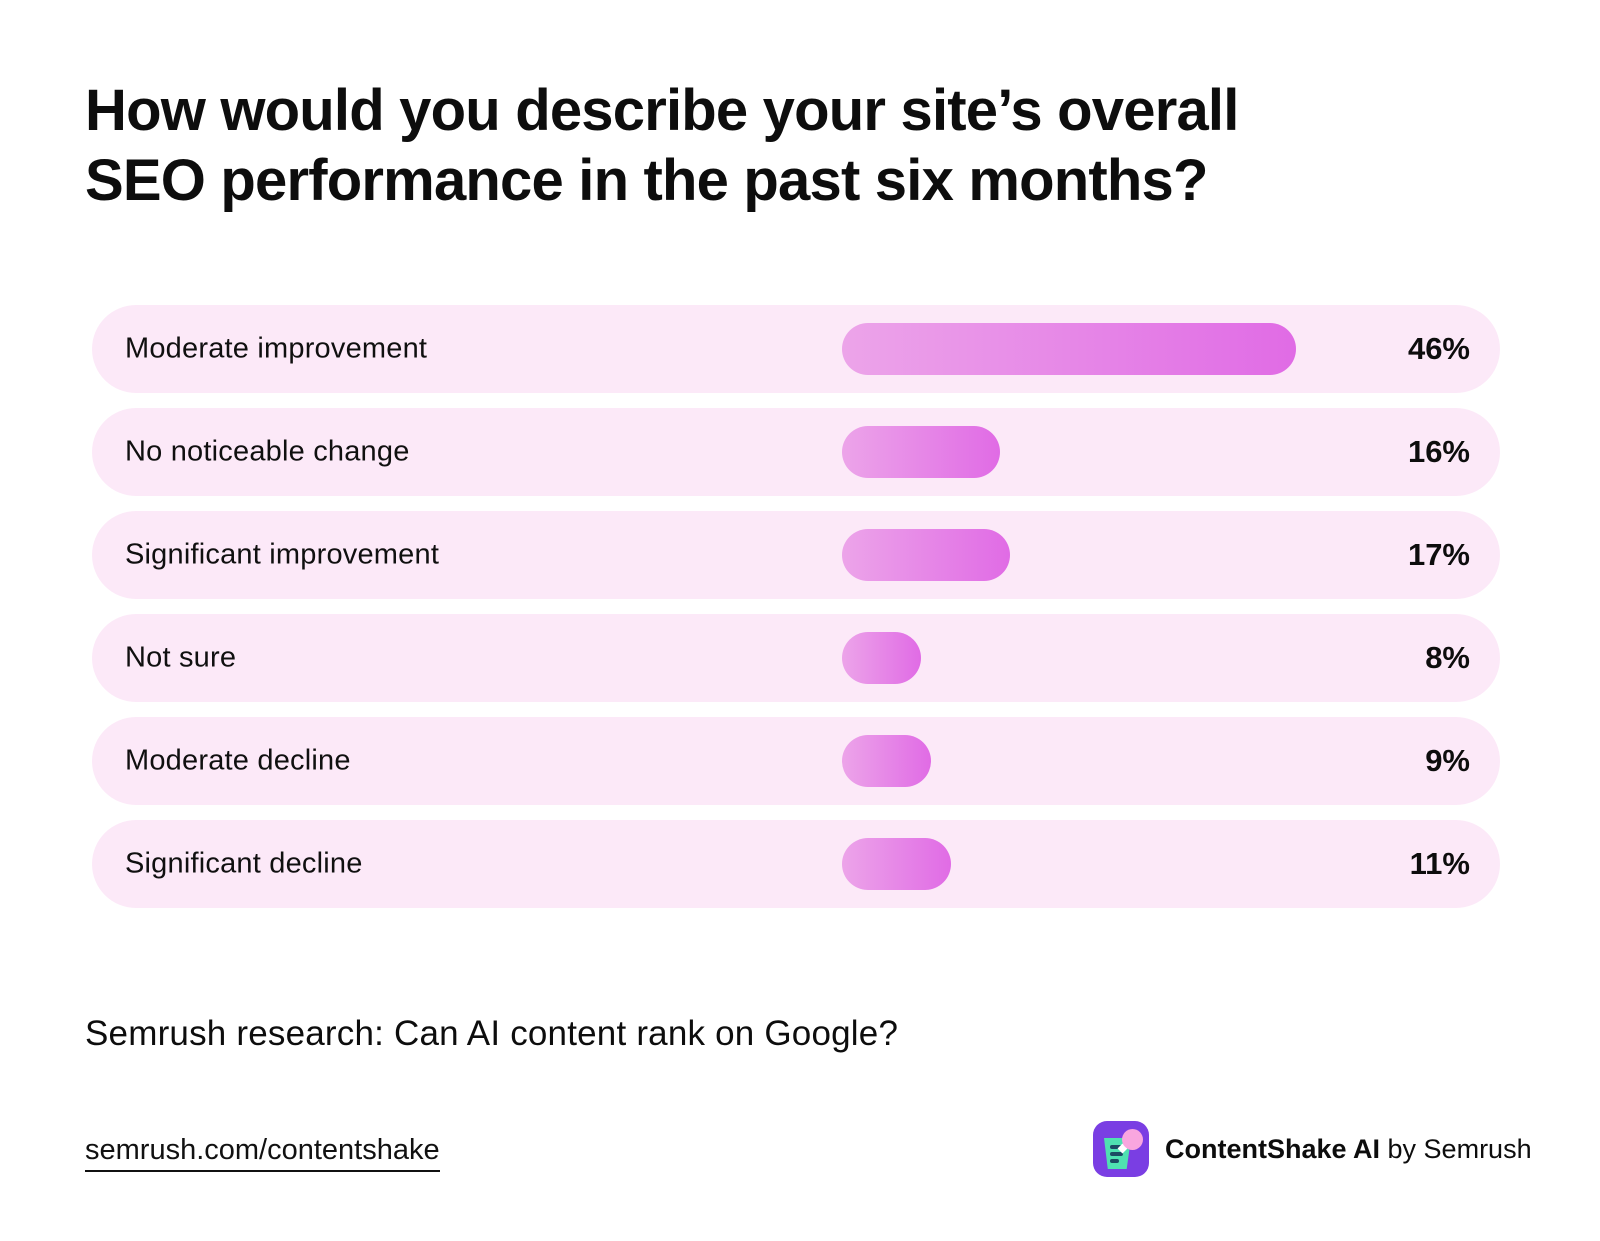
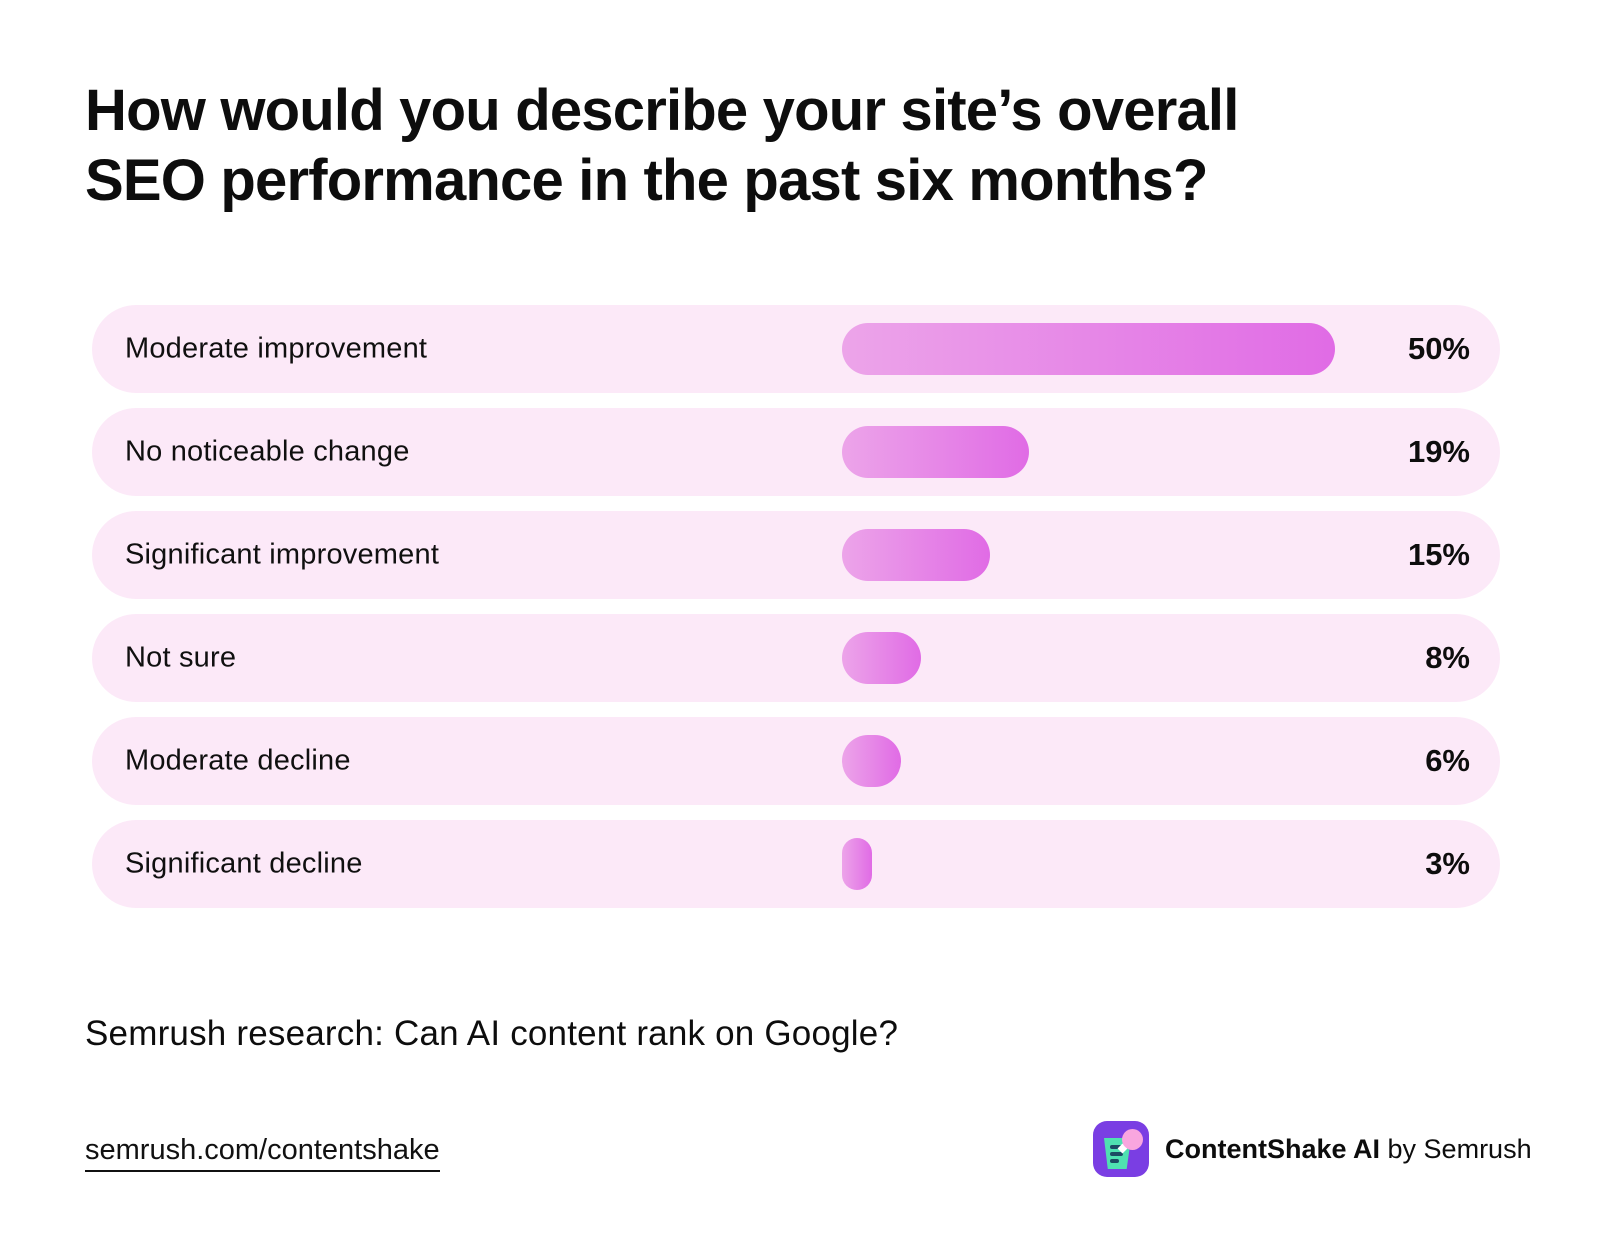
Moderate improvement: 46% -> 50%
No noticeable change: 16% -> 19%
Significant improvement: 17% -> 15%
Moderate decline: 9% -> 6%
Significant decline: 11% -> 3%
